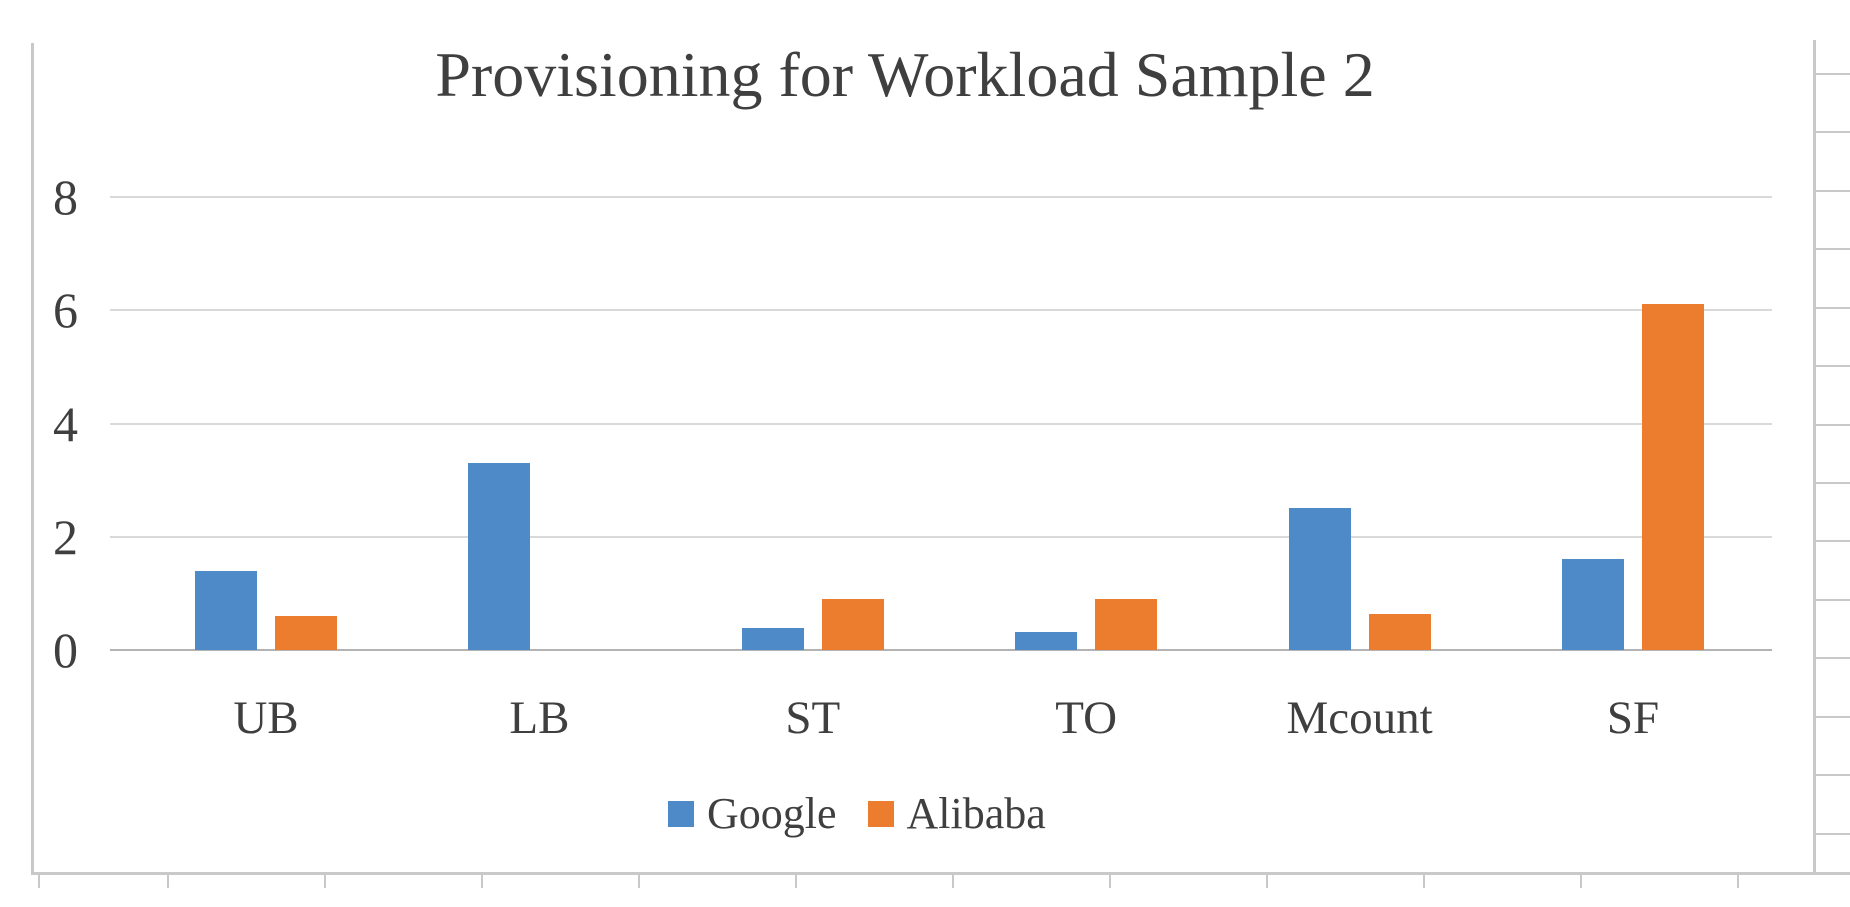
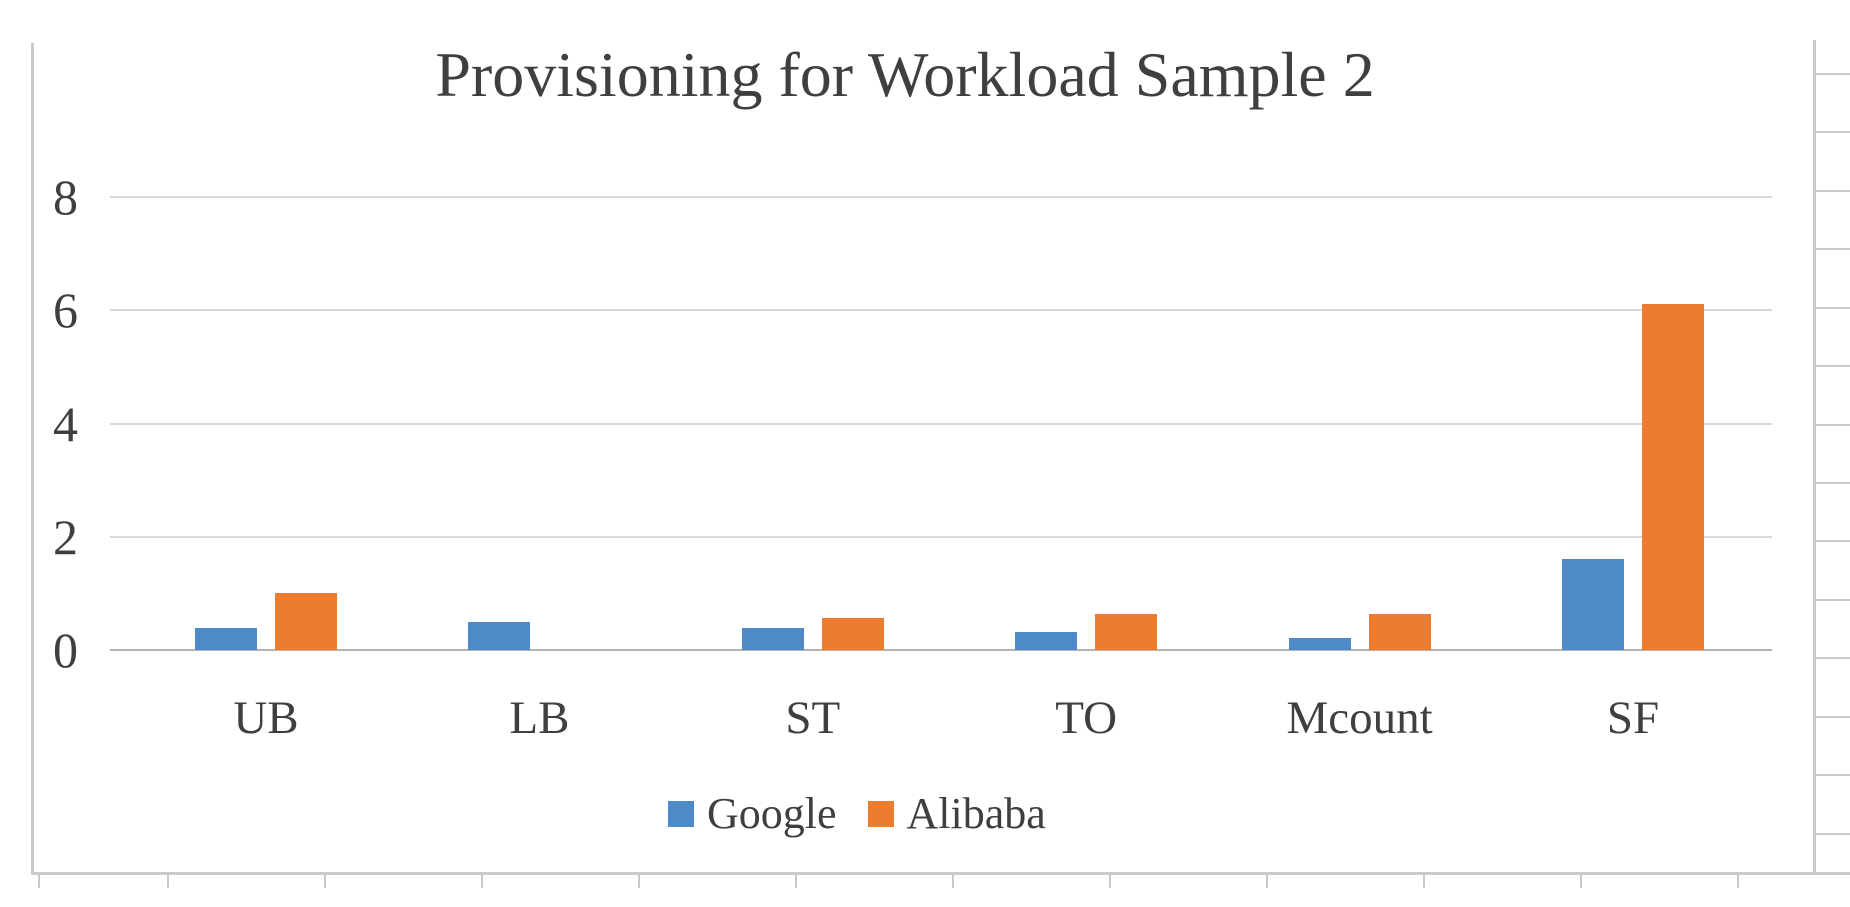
Google/UB: 1.4 -> 0.4
Alibaba/UB: 0.6 -> 1.0
Google/LB: 3.3 -> 0.5
Alibaba/ST: 0.9 -> 0.6
Alibaba/TO: 0.9 -> 0.6
Google/Mcount: 2.5 -> 0.2
